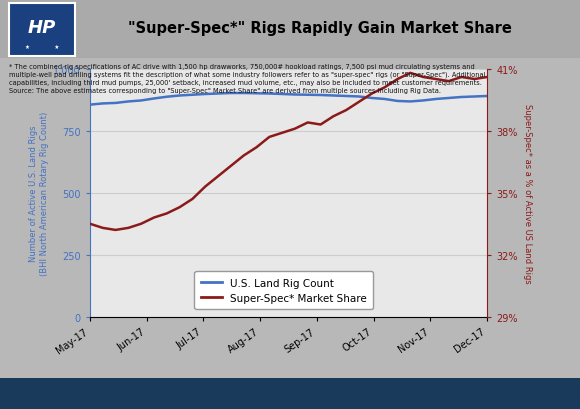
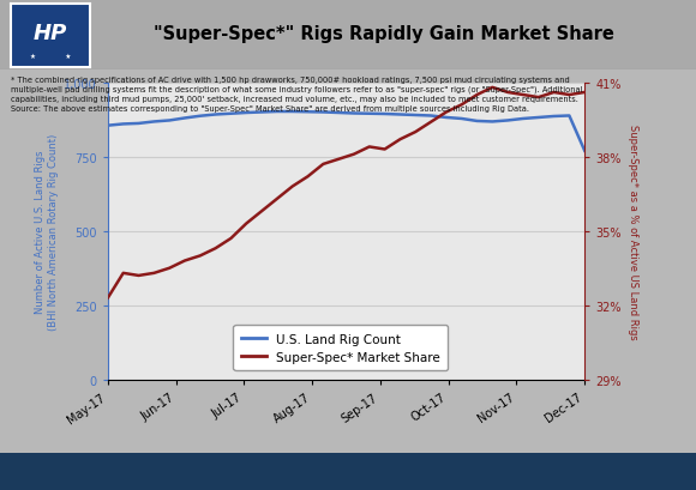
Super-Spec* Market Share/May-17: 33.5% -> 32.3%
U.S. Land Rig Count/Dec-17: 890 -> 770
